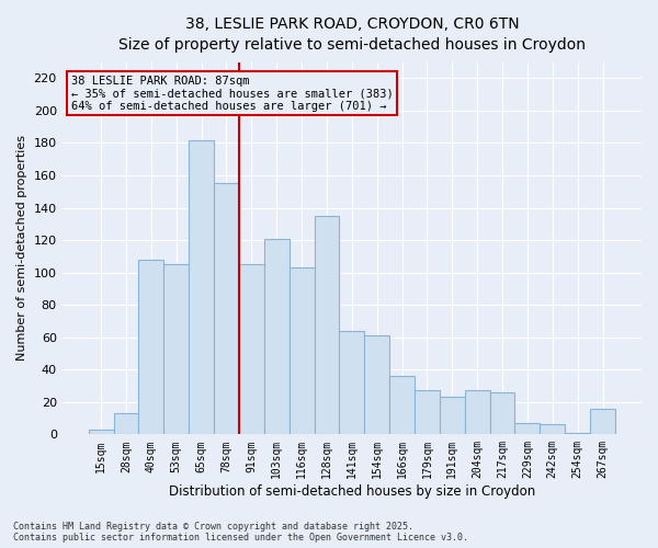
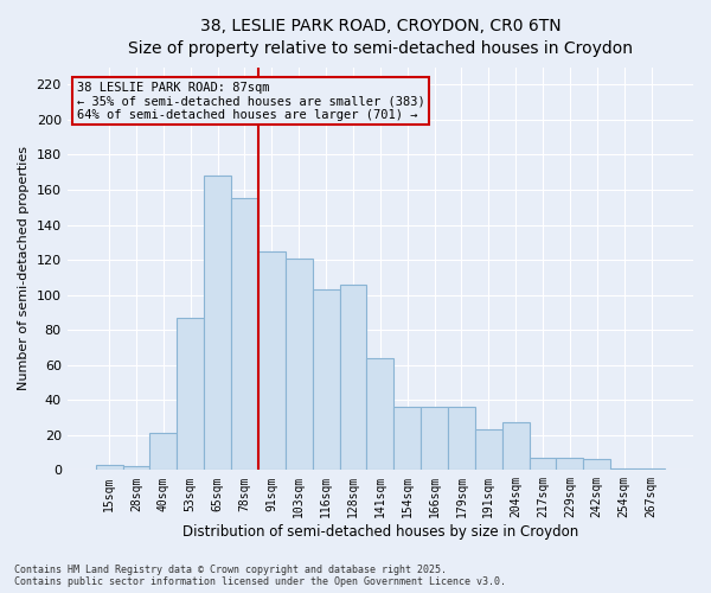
28sqm: 13 -> 2
40sqm: 108 -> 21
53sqm: 105 -> 87
65sqm: 182 -> 168
91sqm: 105 -> 125
128sqm: 135 -> 106
154sqm: 61 -> 36
179sqm: 27 -> 36
217sqm: 26 -> 7
267sqm: 16 -> 1
